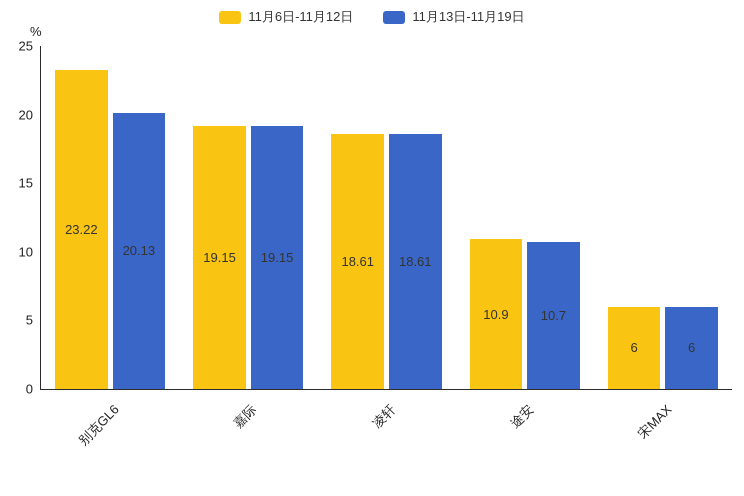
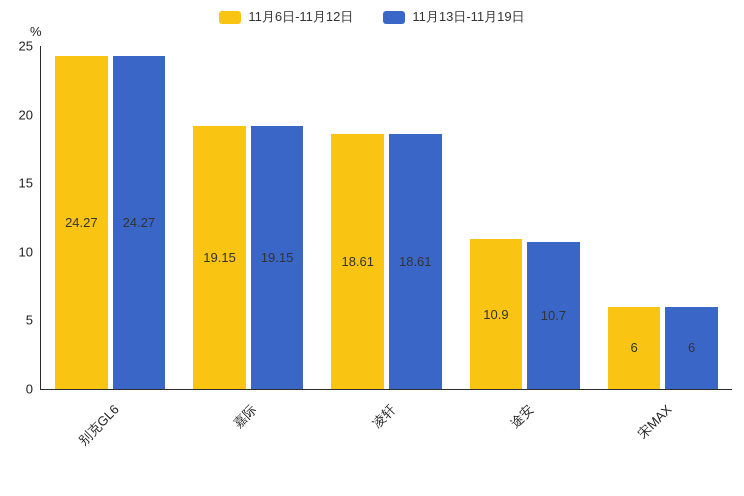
11月6日-11月12日/别克GL6: 23.22 -> 24.27
11月13日-11月19日/别克GL6: 20.13 -> 24.27
